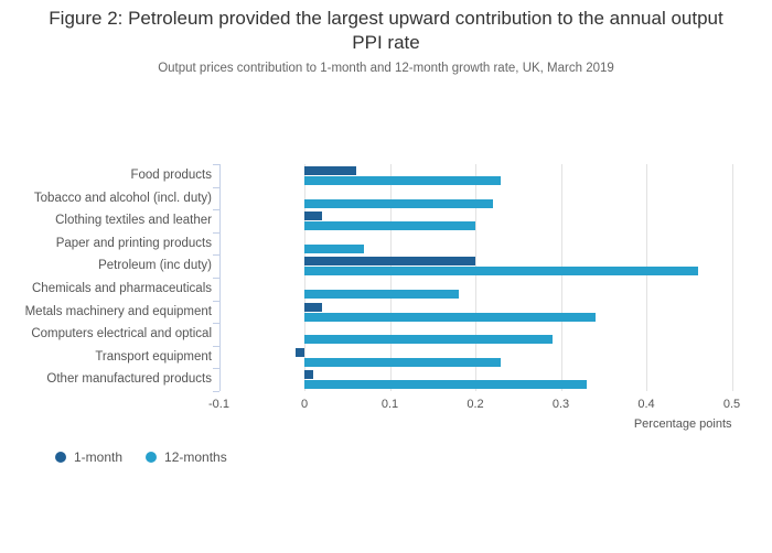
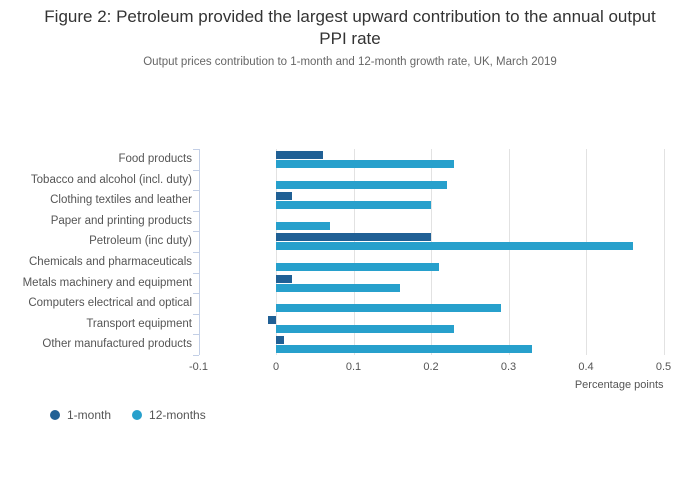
12-months/Chemicals and pharmaceuticals: 0.18 -> 0.21
12-months/Metals machinery and equipment: 0.34 -> 0.16
